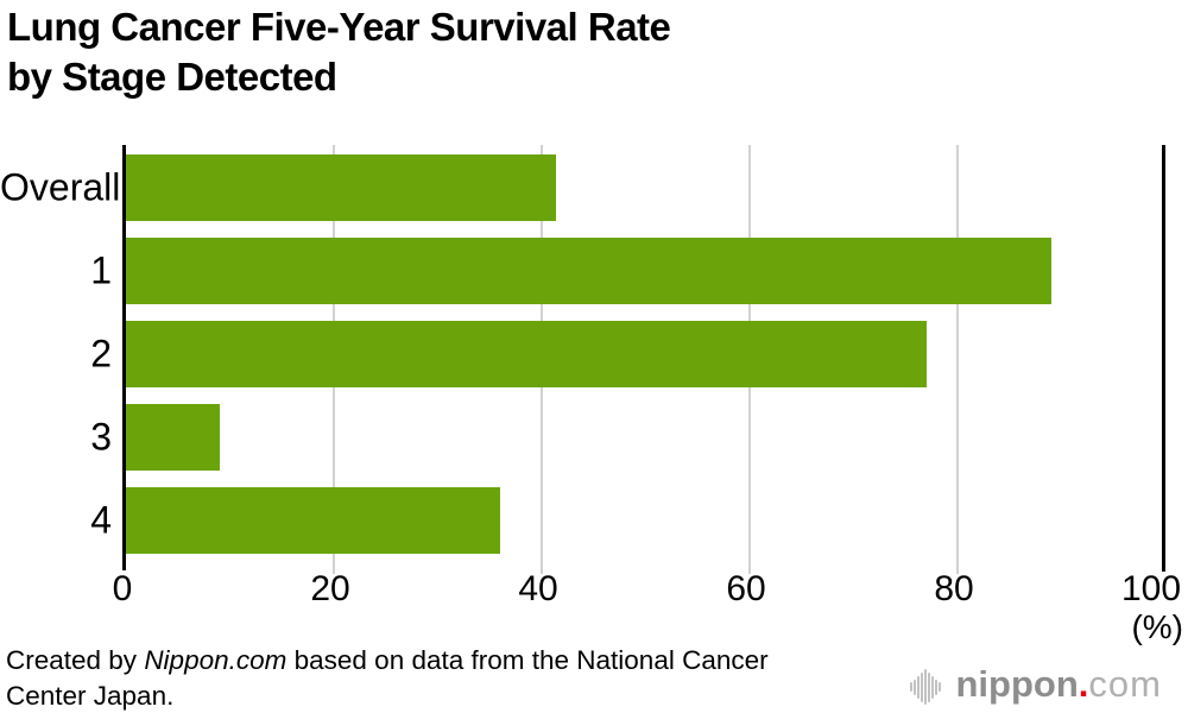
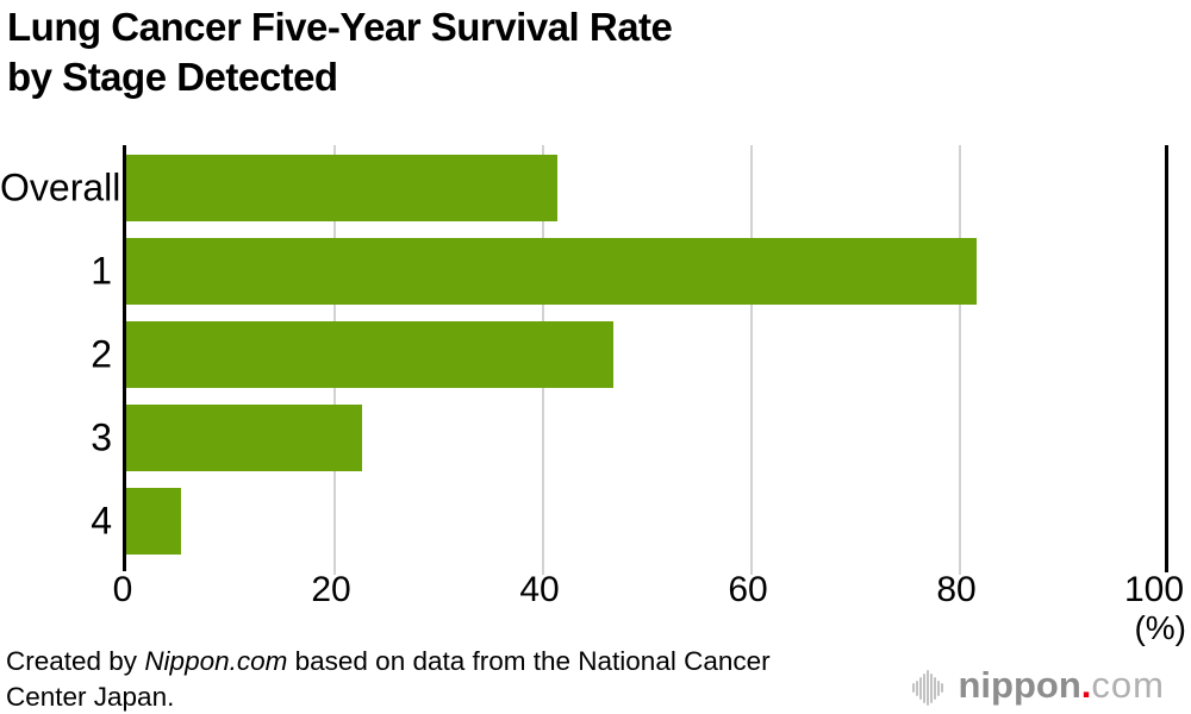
1: 89 -> 82
2: 77 -> 47
3: 9 -> 23
4: 36 -> 5
